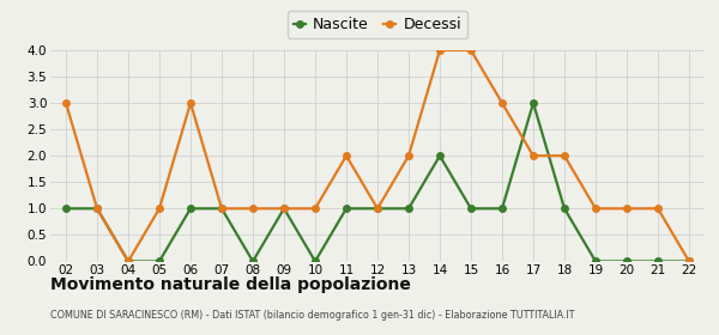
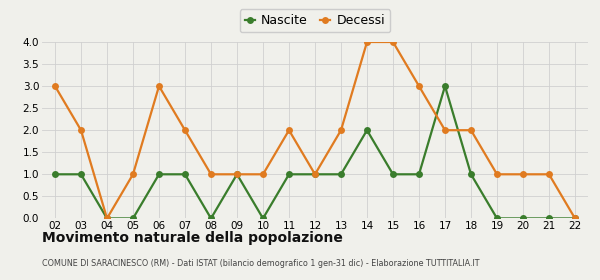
Decessi/03: 1 -> 2
Decessi/07: 1 -> 2
